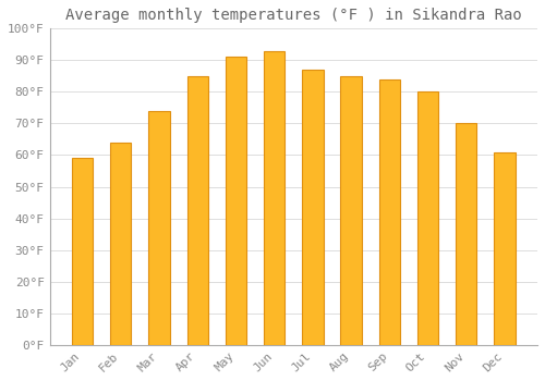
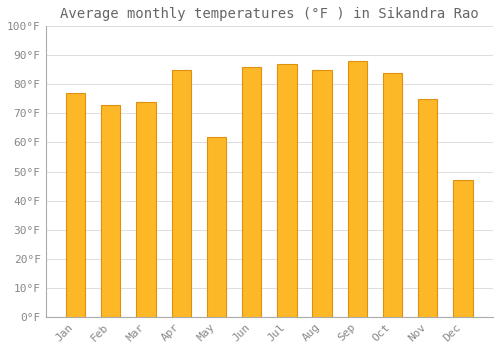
Jan: 59°F -> 77°F
Feb: 64°F -> 73°F
May: 91°F -> 62°F
Jun: 93°F -> 86°F
Sep: 84°F -> 88°F
Oct: 80°F -> 84°F
Nov: 70°F -> 75°F
Dec: 61°F -> 47°F
